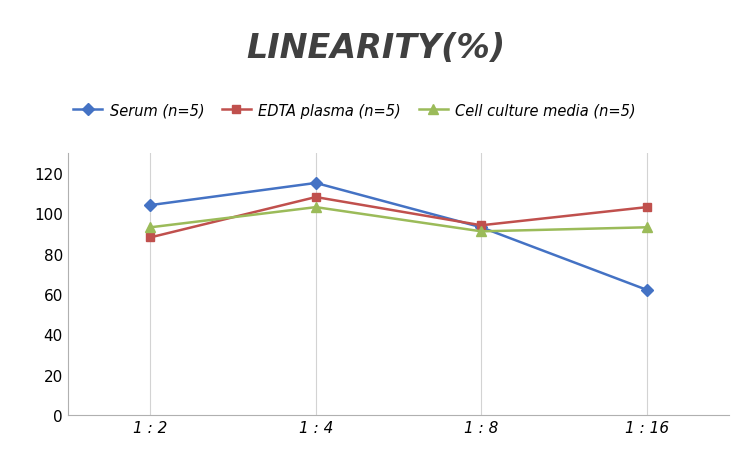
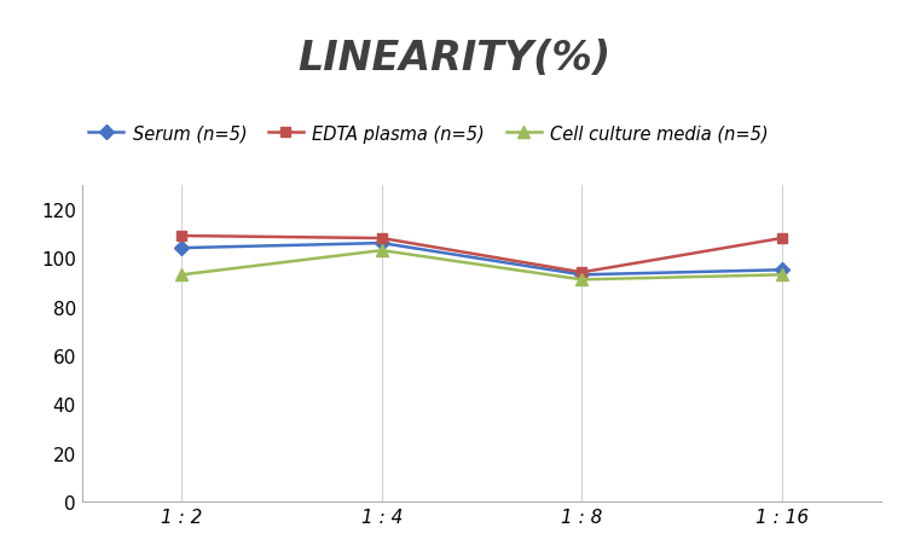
EDTA plasma (n=5)/1 : 2: 88 -> 109
Serum (n=5)/1 : 4: 115 -> 106
Serum (n=5)/1 : 16: 62 -> 95
EDTA plasma (n=5)/1 : 16: 103 -> 108
